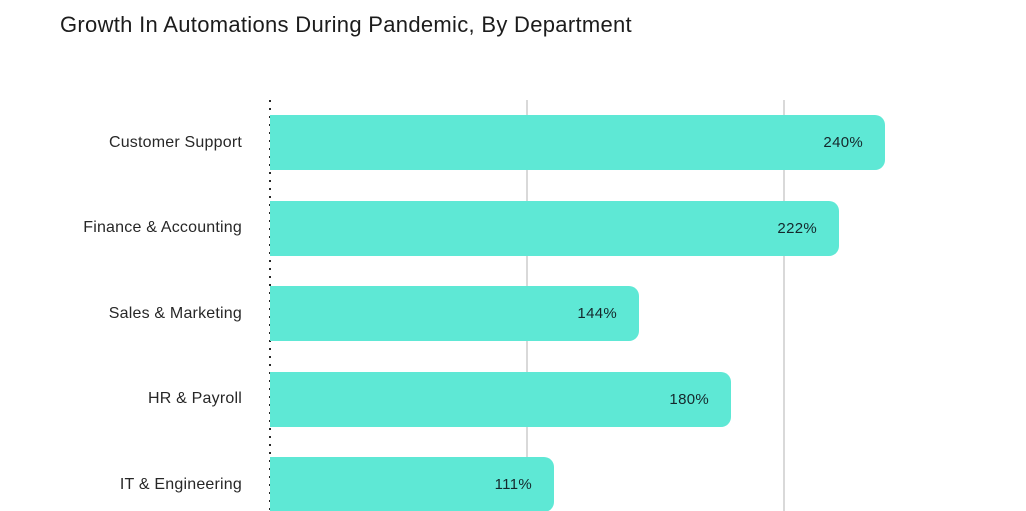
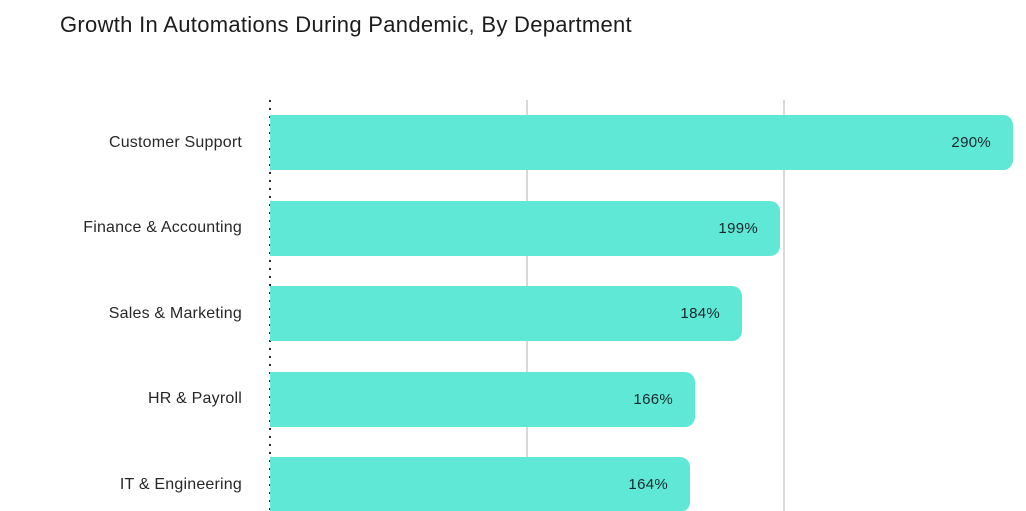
Customer Support: 240% -> 290%
Finance & Accounting: 222% -> 199%
Sales & Marketing: 144% -> 184%
HR & Payroll: 180% -> 166%
IT & Engineering: 111% -> 164%
